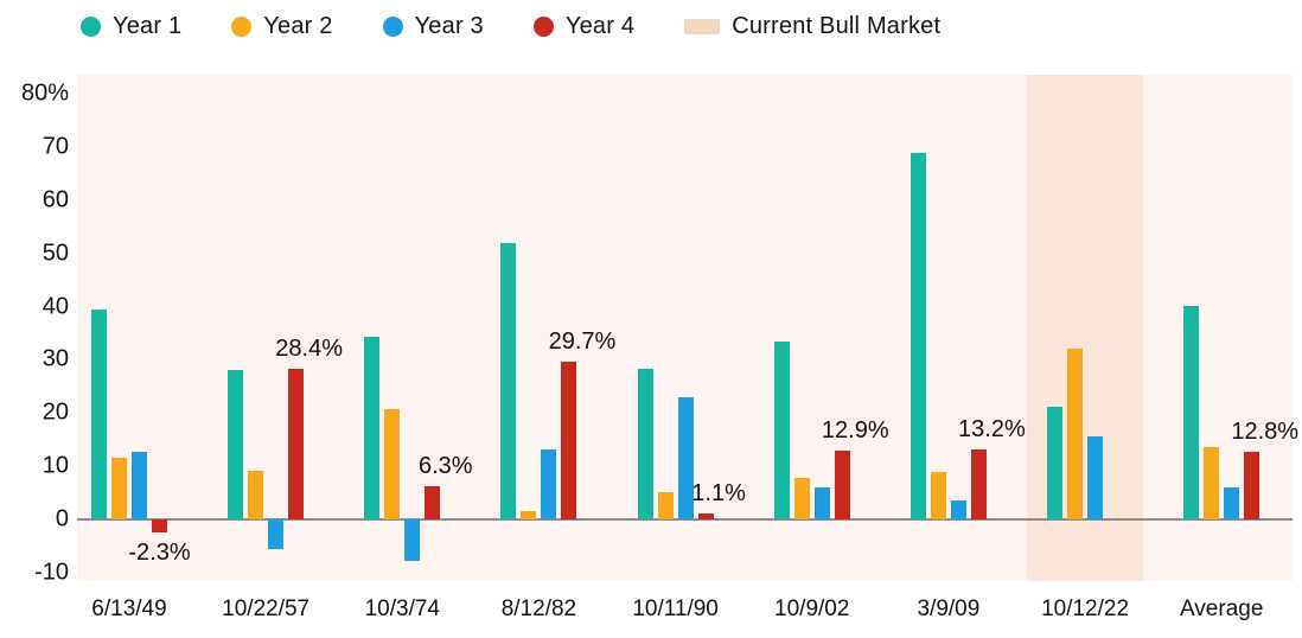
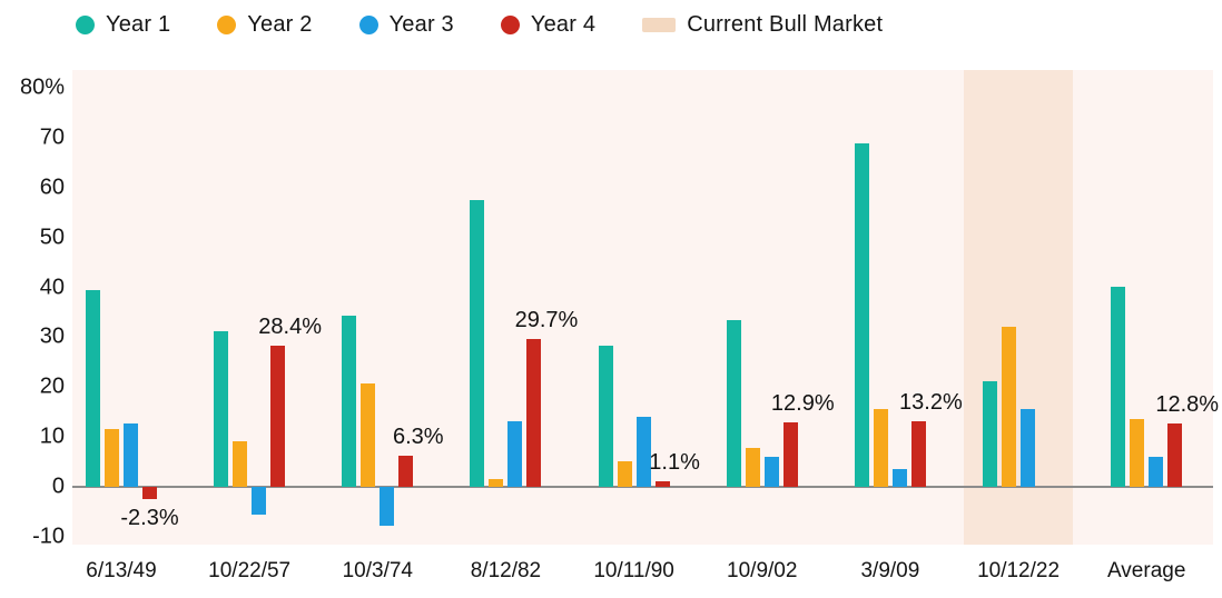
Year 1/10/22/57: 28% -> 31%
Year 1/8/12/82: 52% -> 58%
Year 3/10/11/90: 23% -> 14%
Year 2/3/9/09: 9% -> 16%
